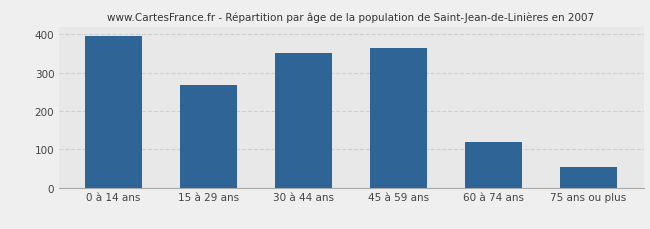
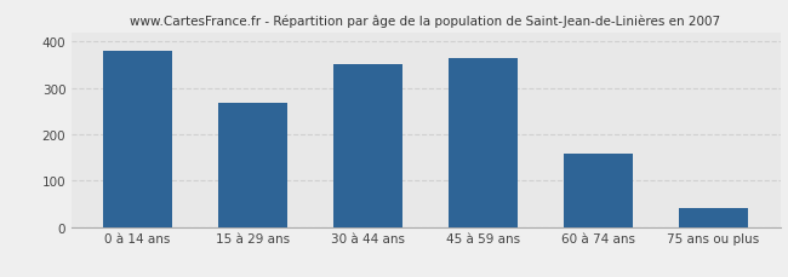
0 à 14 ans: 395 -> 380
60 à 74 ans: 120 -> 158
75 ans ou plus: 55 -> 40
